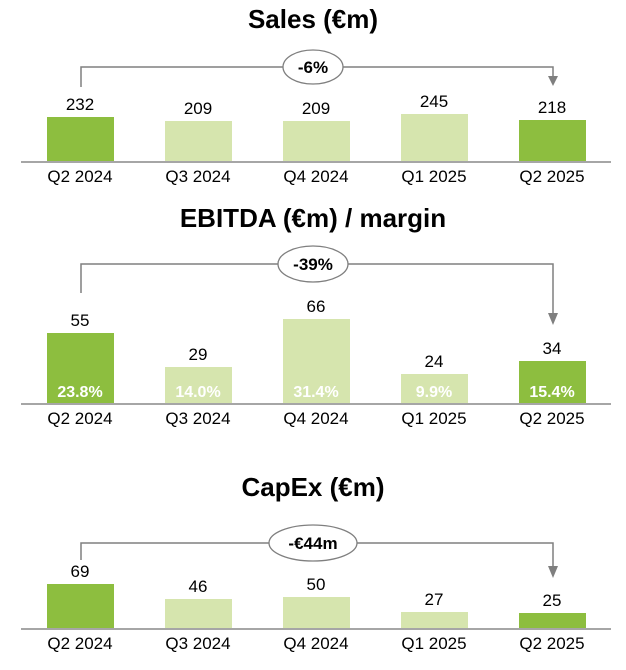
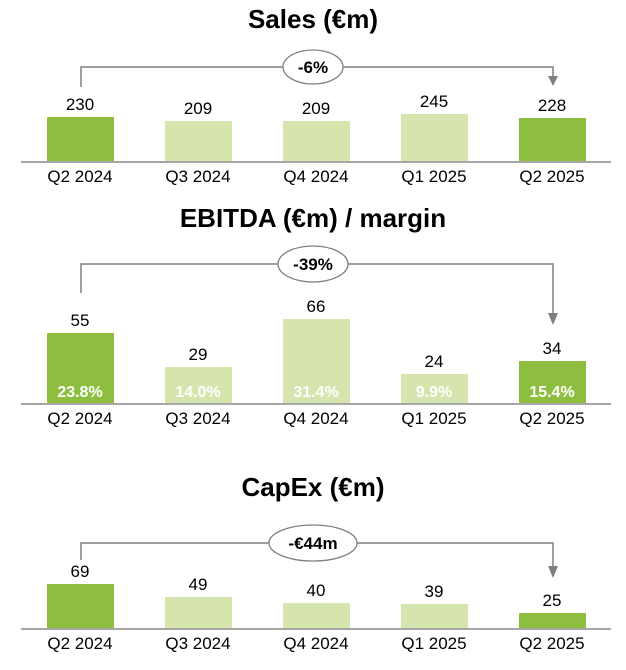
Sales (€m)/Q2 2024: 232 -> 230
Sales (€m)/Q2 2025: 218 -> 228
CapEx (€m)/Q3 2024: 46 -> 49
CapEx (€m)/Q4 2024: 50 -> 40
CapEx (€m)/Q1 2025: 27 -> 39
